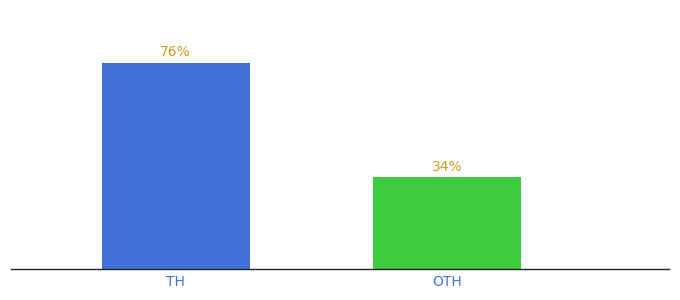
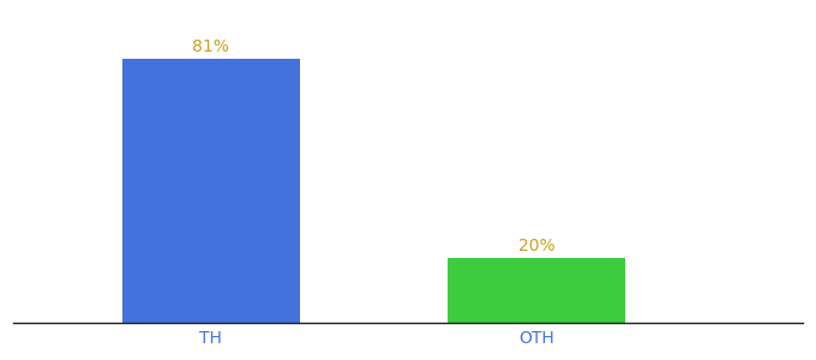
TH: 76% -> 81%
OTH: 34% -> 20%
